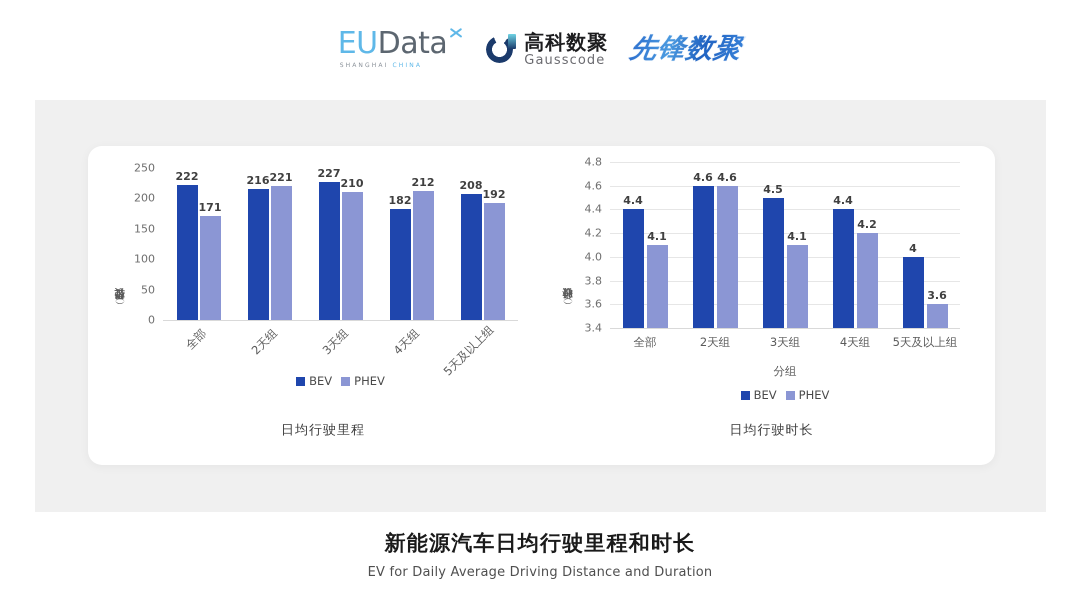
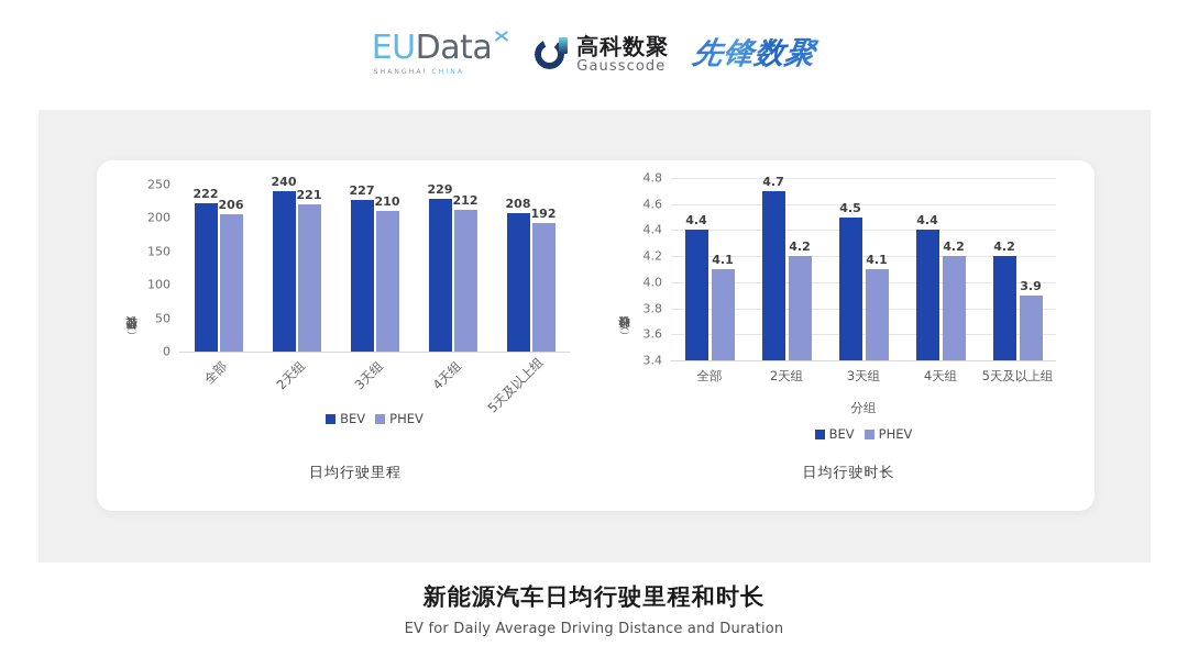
日均行驶里程/PHEV/全部: 171 -> 206
日均行驶里程/BEV/2天组: 216 -> 240
日均行驶里程/BEV/4天组: 182 -> 229
日均行驶时长/BEV/2天组: 4.6 -> 4.7
日均行驶时长/PHEV/2天组: 4.6 -> 4.2
日均行驶时长/BEV/5天及以上组: 4 -> 4.2
日均行驶时长/PHEV/5天及以上组: 3.6 -> 3.9
